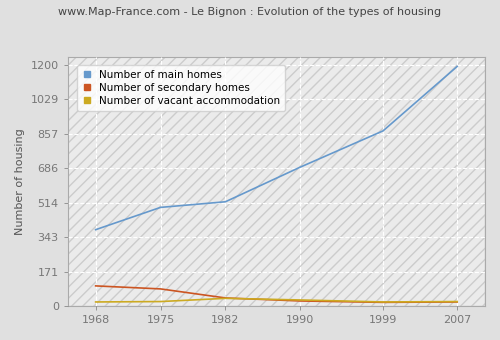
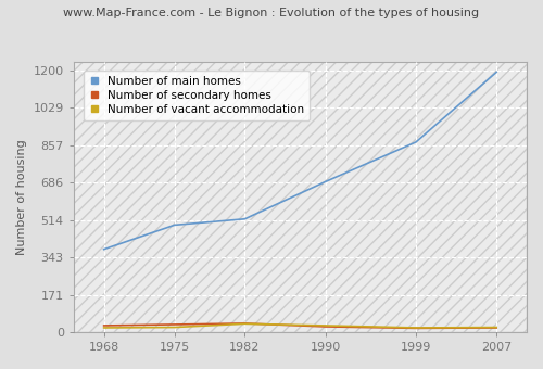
Number of secondary homes/1968: 100 -> 30
Number of secondary homes/1975: 85 -> 35
